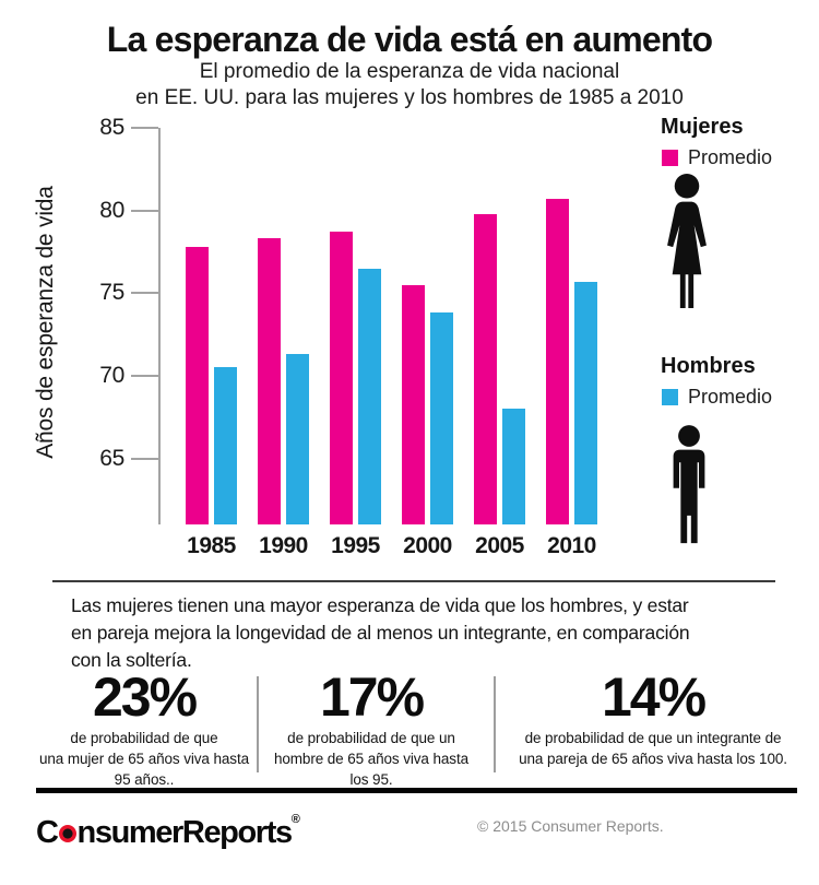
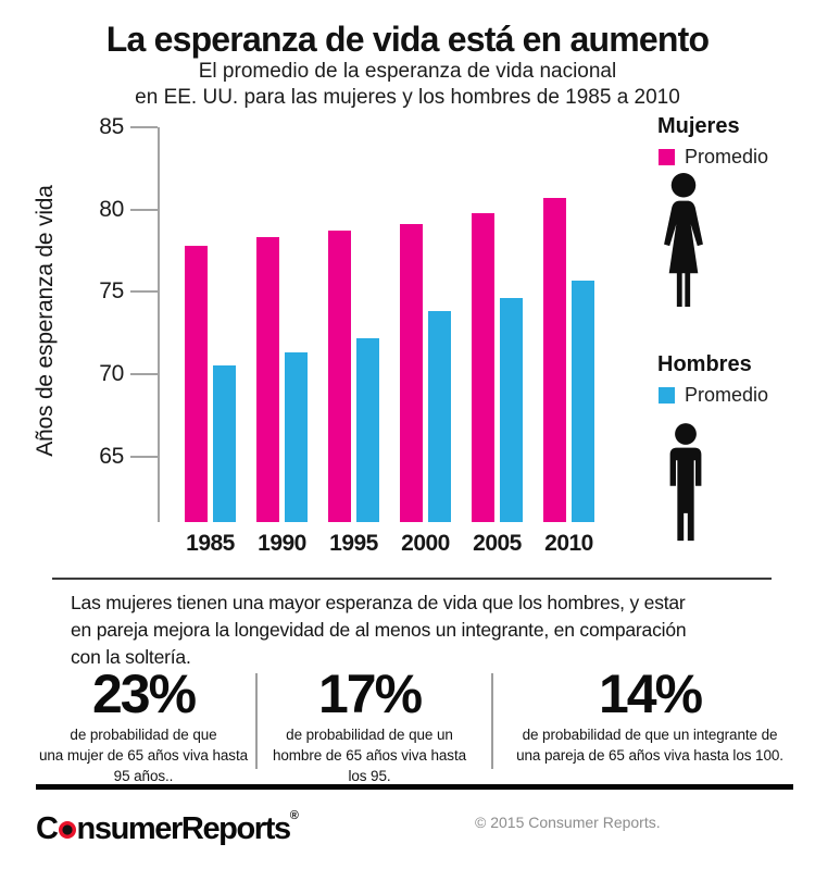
Hombres/1995: 76.5 -> 72.2
Mujeres/2000: 75.5 -> 79.1
Hombres/2005: 68.0 -> 74.6
